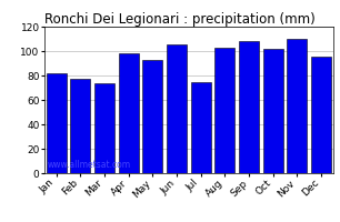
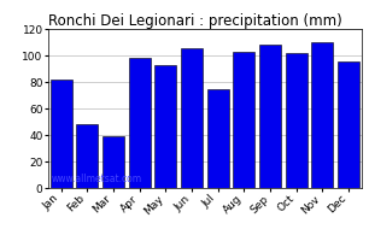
Feb: 77 -> 48
Mar: 74 -> 39
